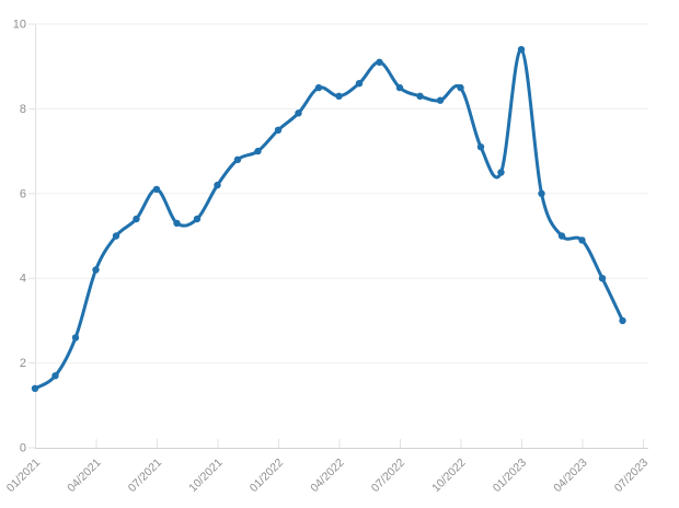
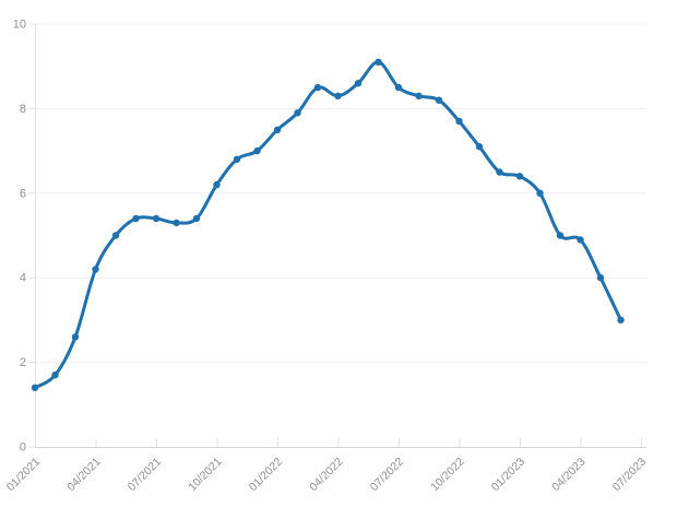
07/2021: 6.1 -> 5.4
10/2022: 8.5 -> 7.7
01/2023: 9.4 -> 6.4
